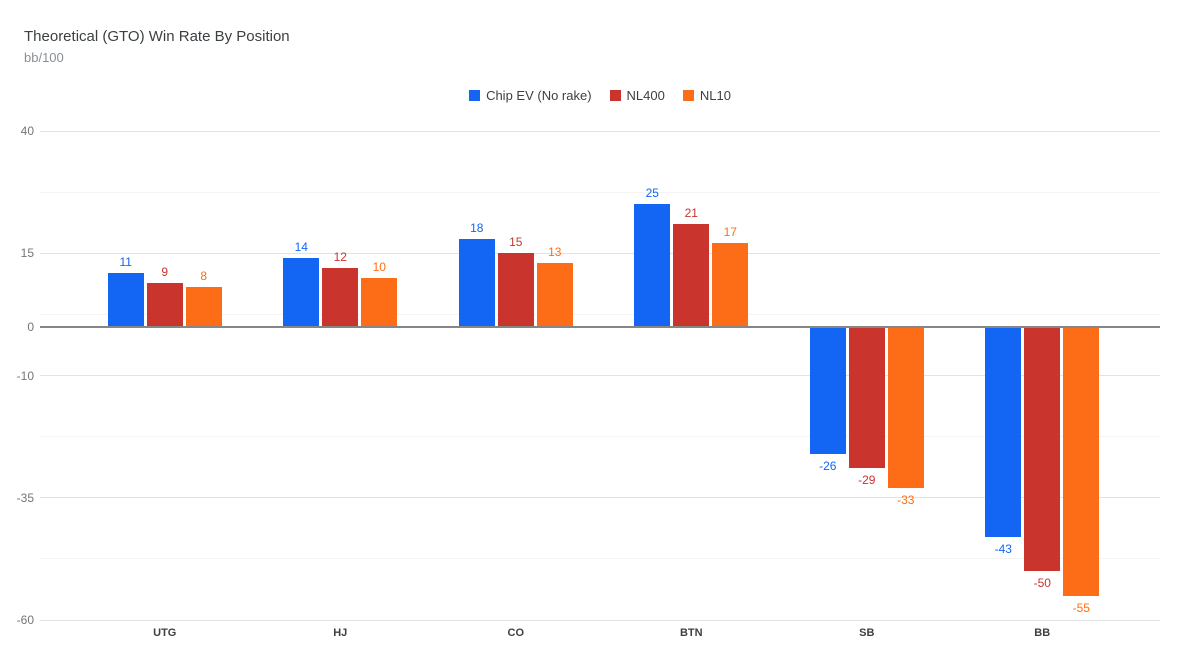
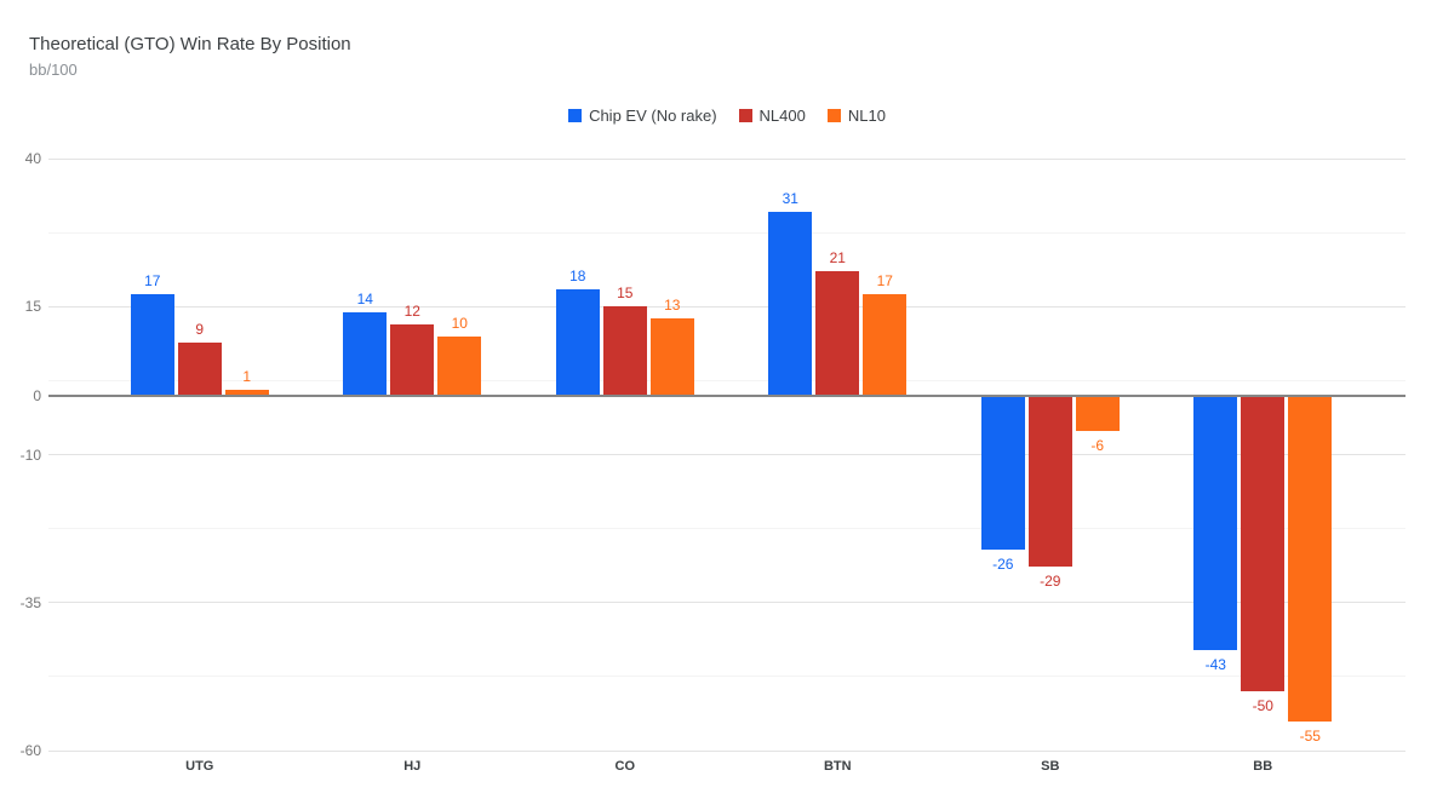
Chip EV (No rake)/UTG: 11 -> 17
NL10/UTG: 8 -> 1
Chip EV (No rake)/BTN: 25 -> 31
NL10/SB: -33 -> -6
